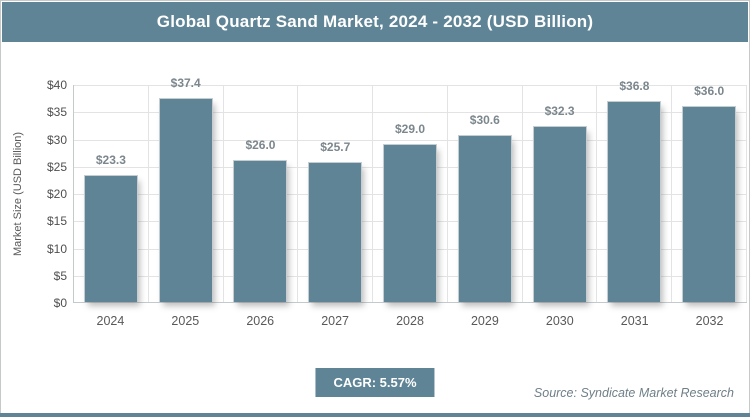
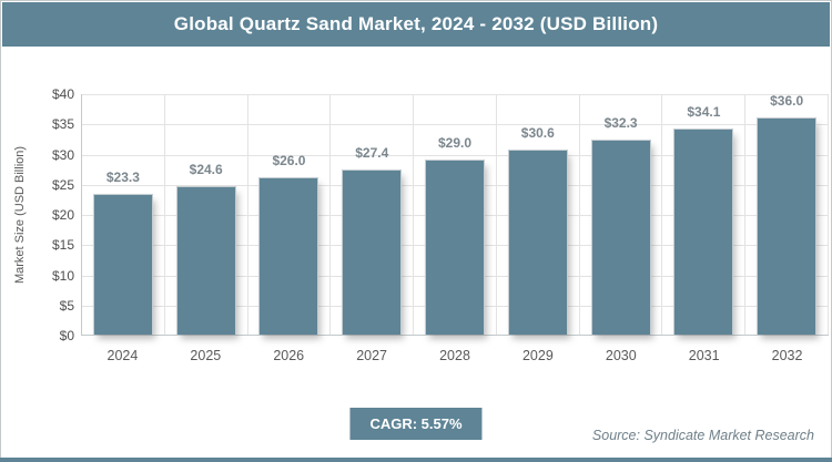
2025: $37.4 -> $24.6
2027: $25.7 -> $27.4
2031: $36.8 -> $34.1
